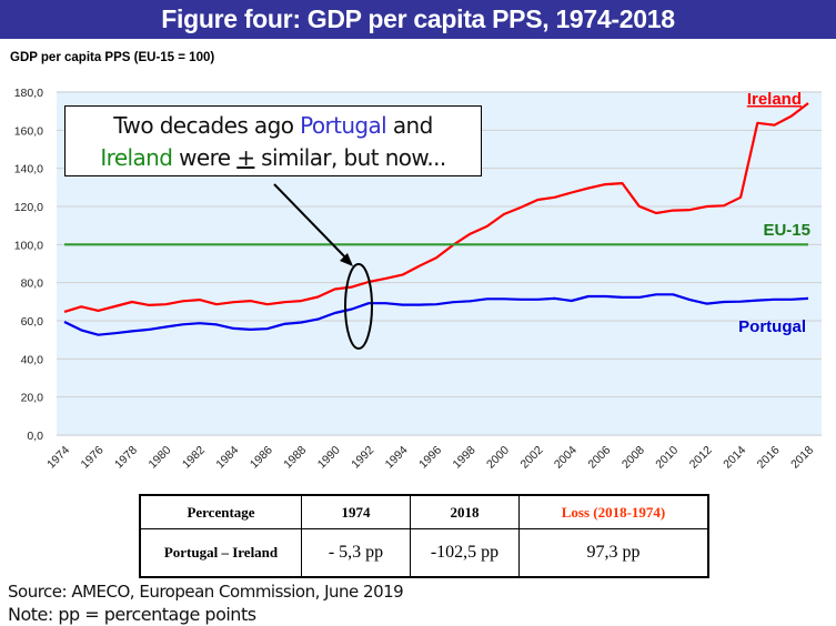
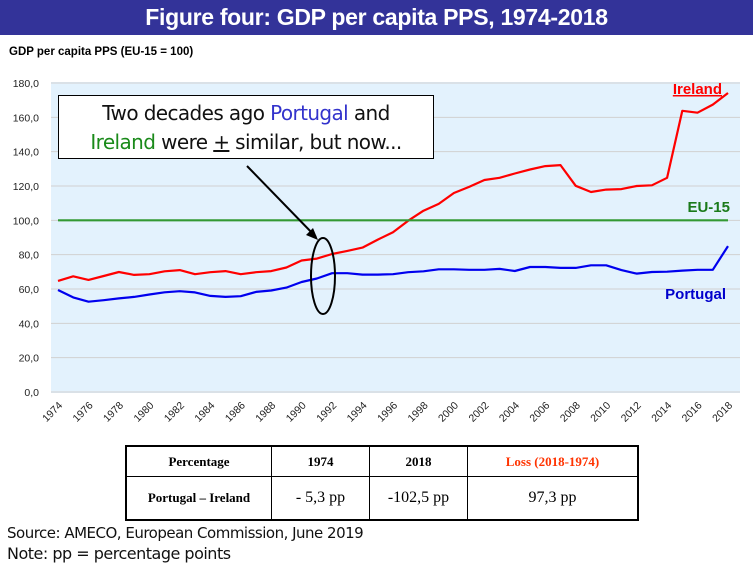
Portugal/2018: 72 -> 85
